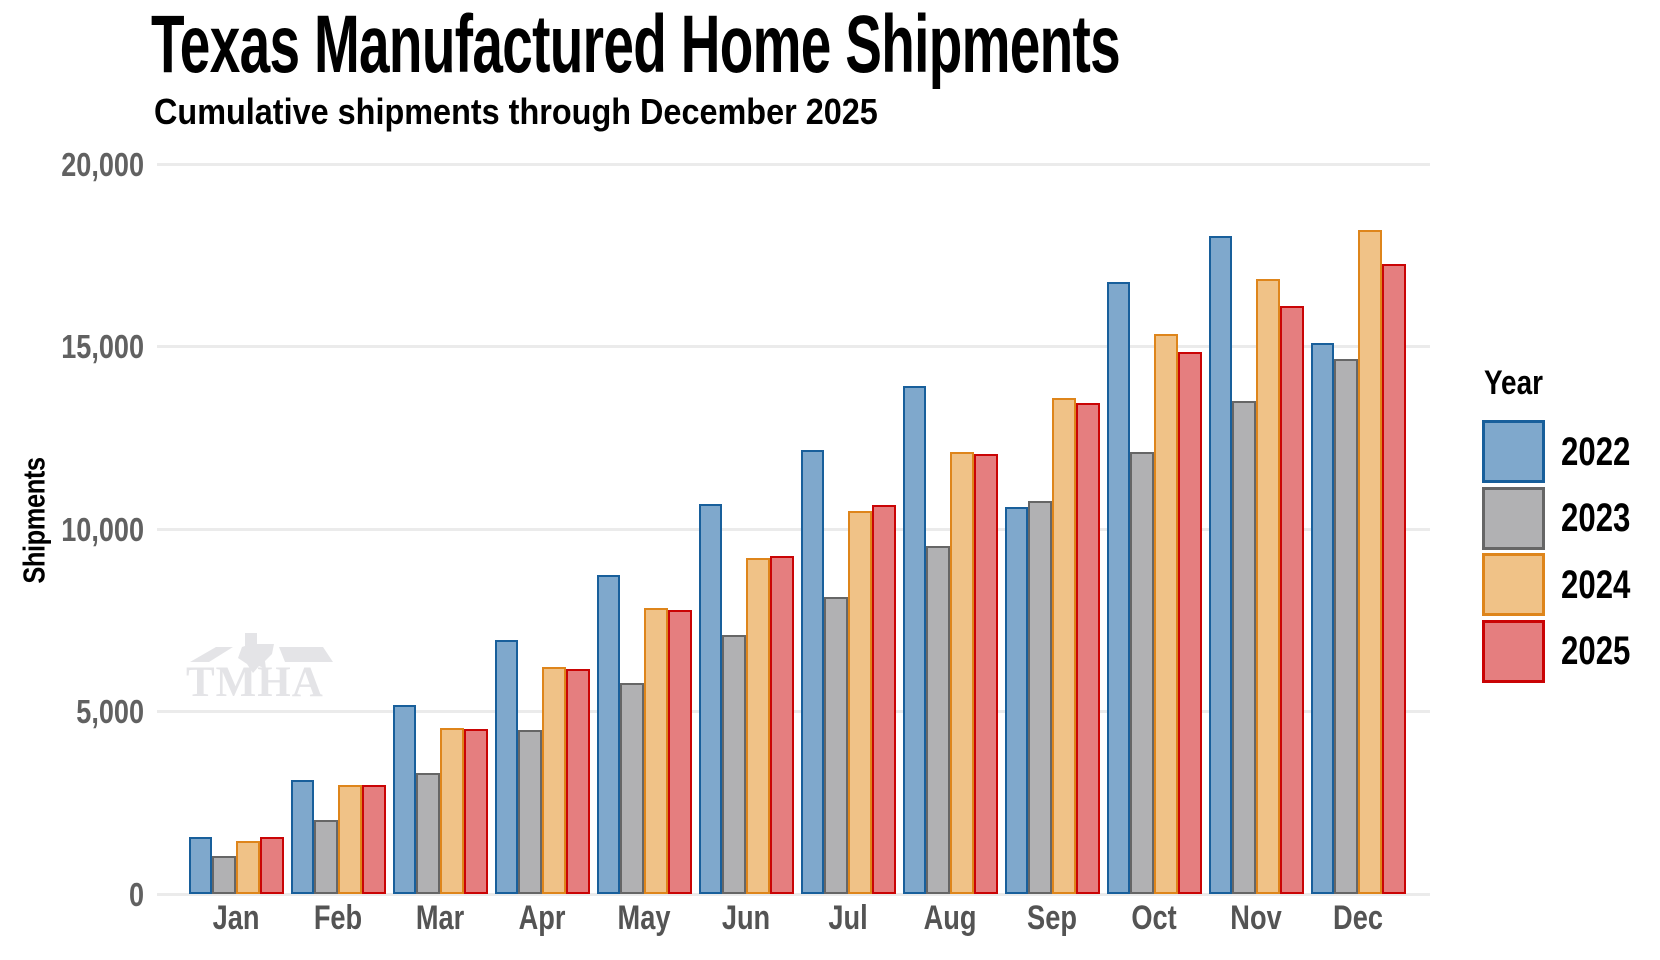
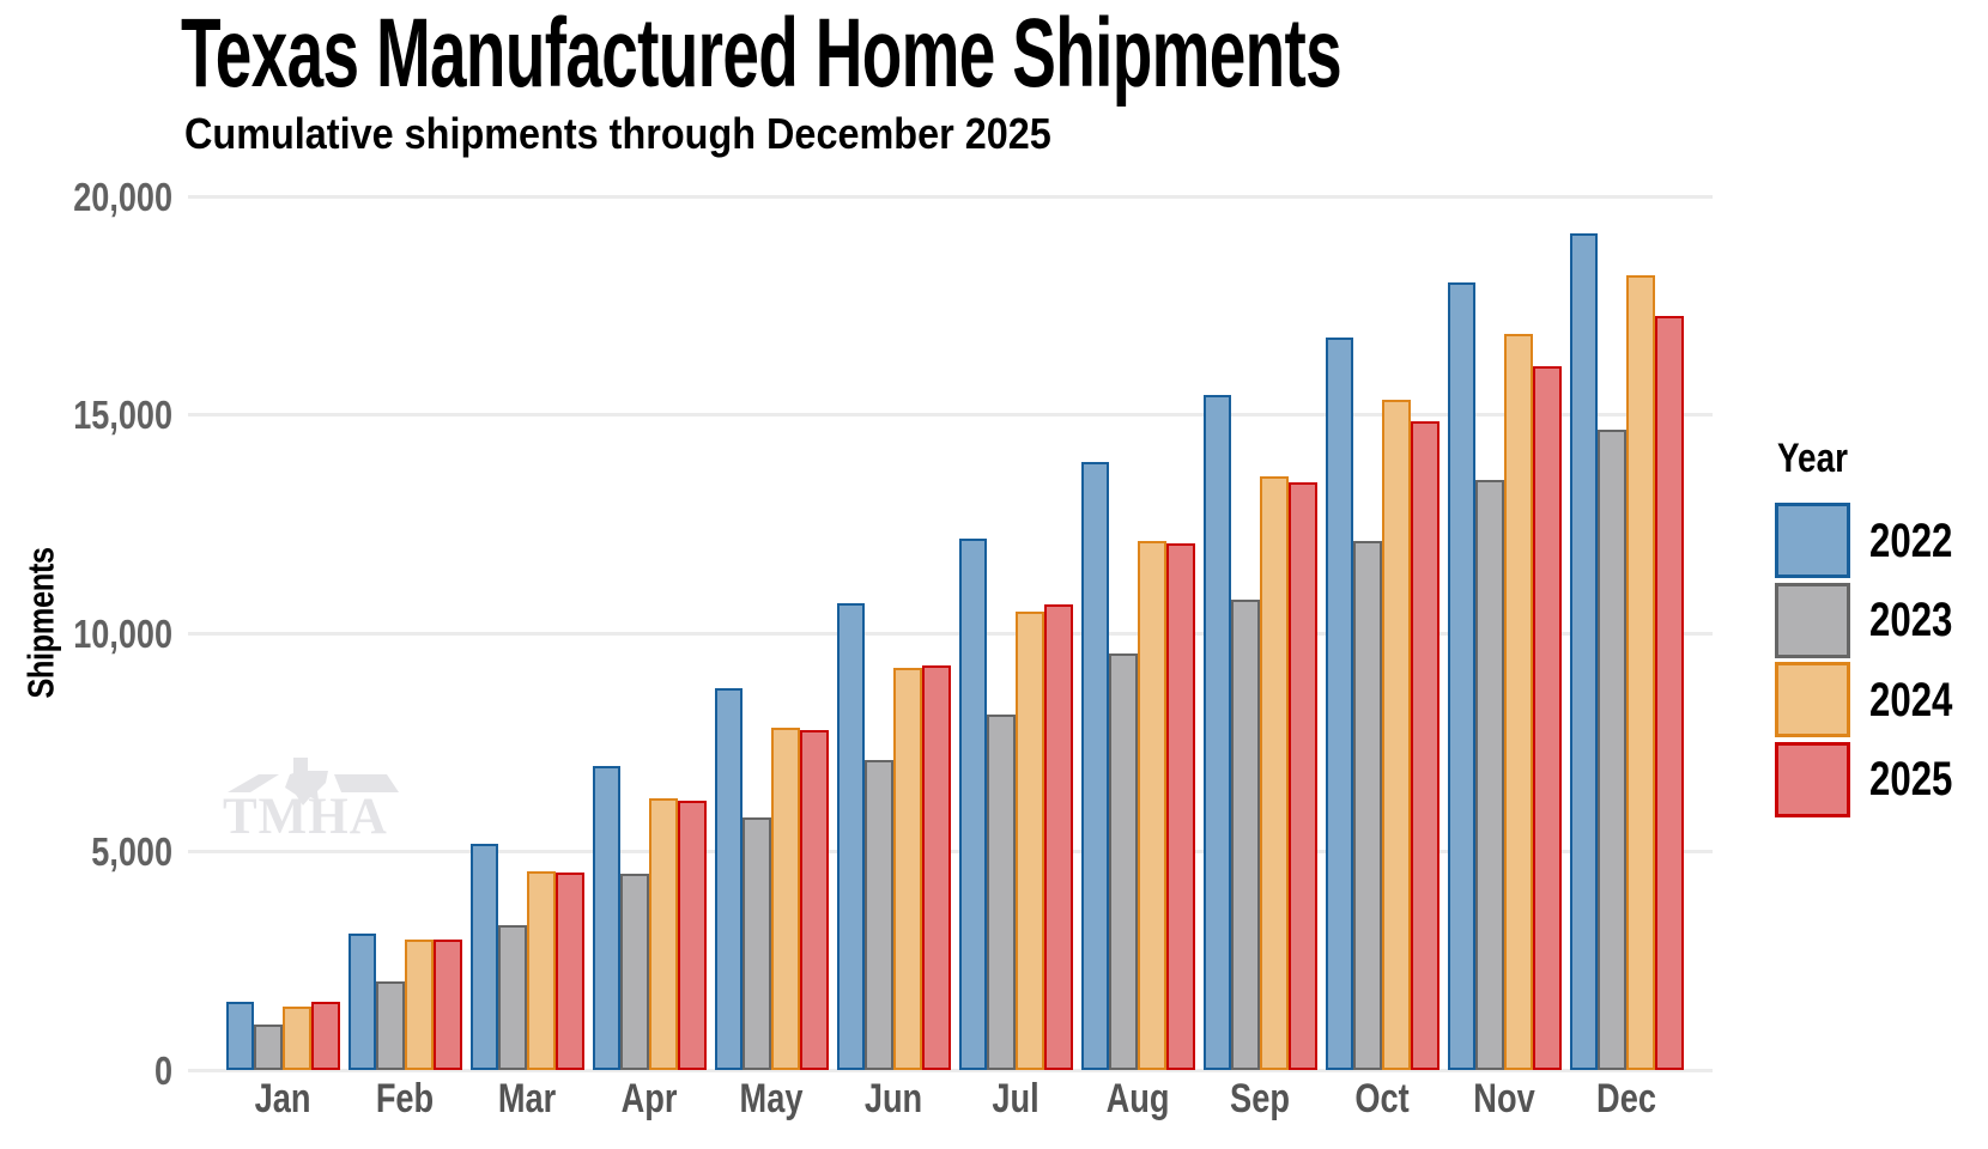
2022/Sep: 10600 -> 15400
2022/Dec: 15100 -> 19200
